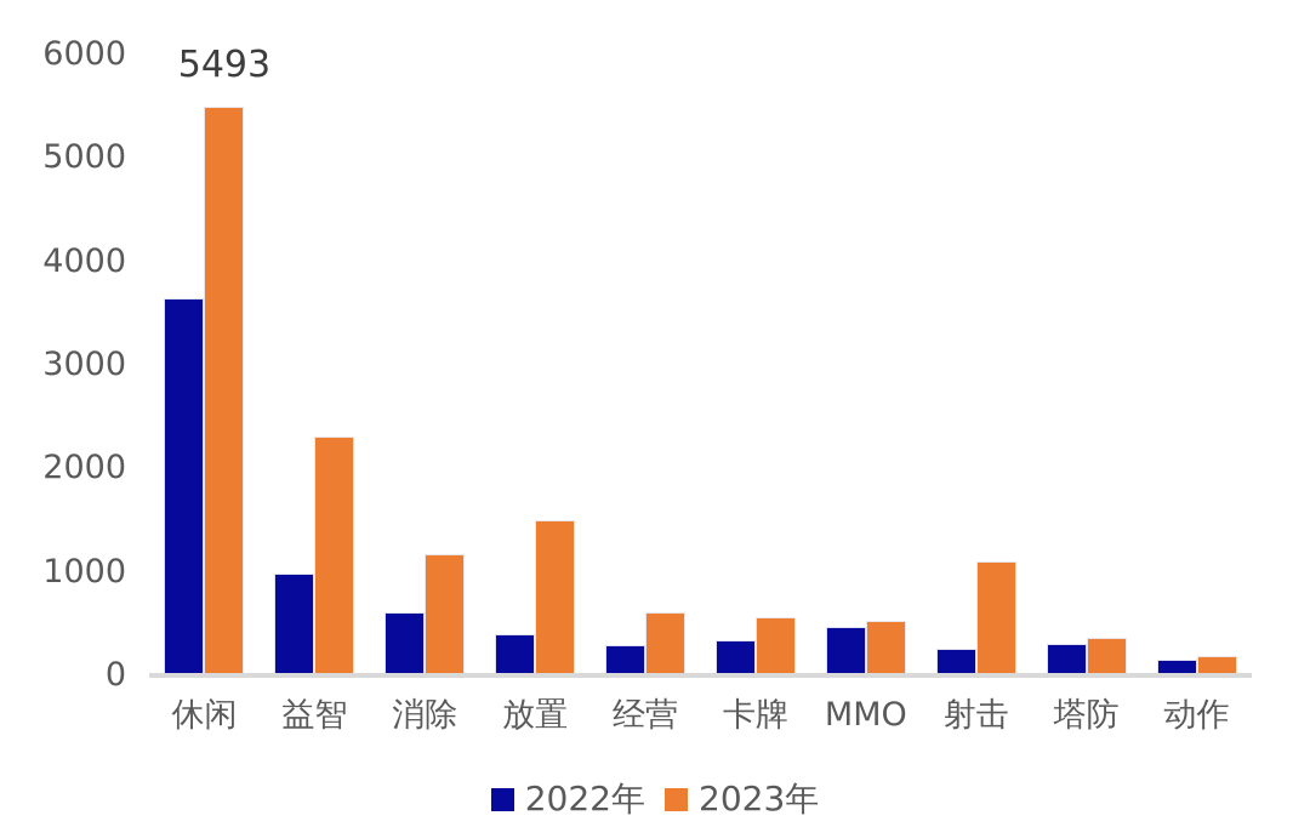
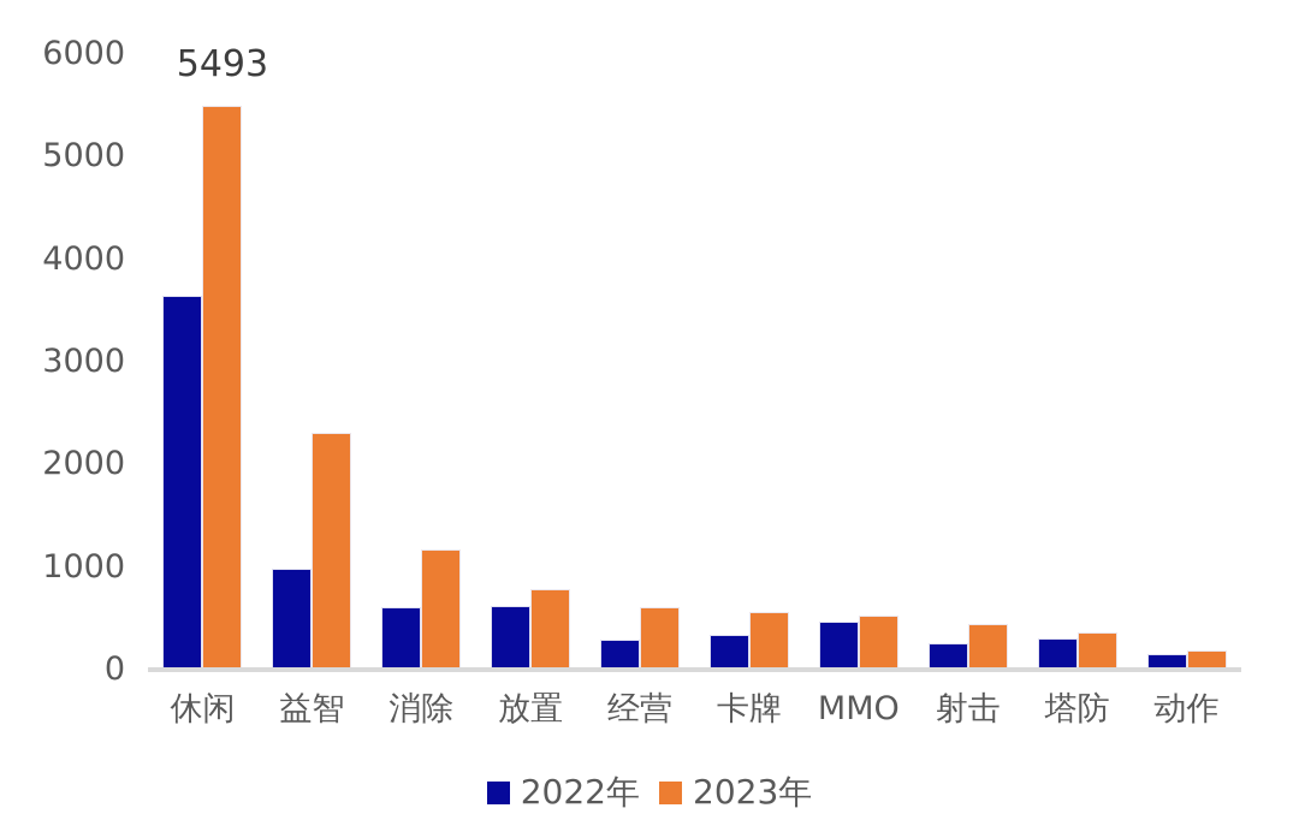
2022年/放置: 400 -> 600
2023年/放置: 1500 -> 800
2023年/射击: 1100 -> 400
